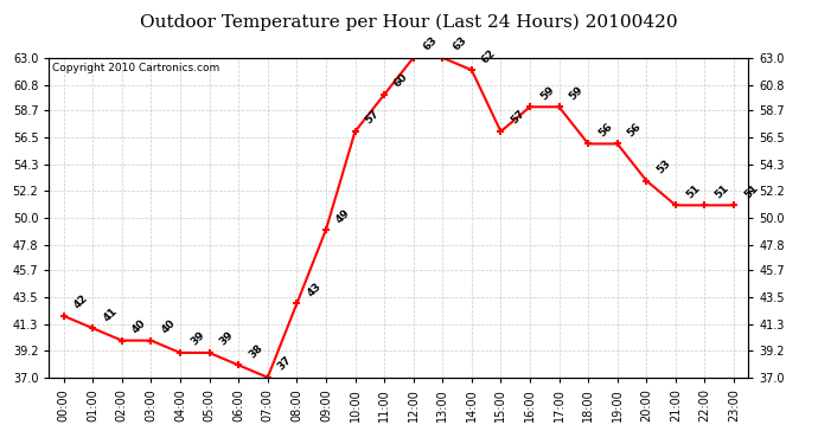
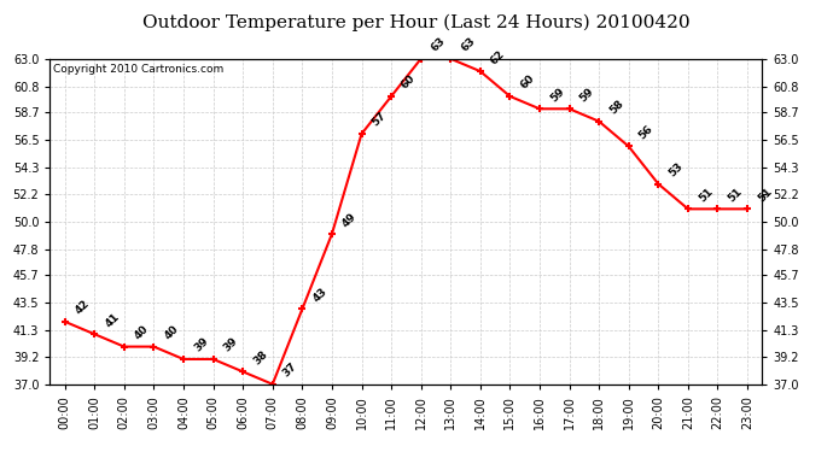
15:00: 57 -> 60
18:00: 56 -> 58
